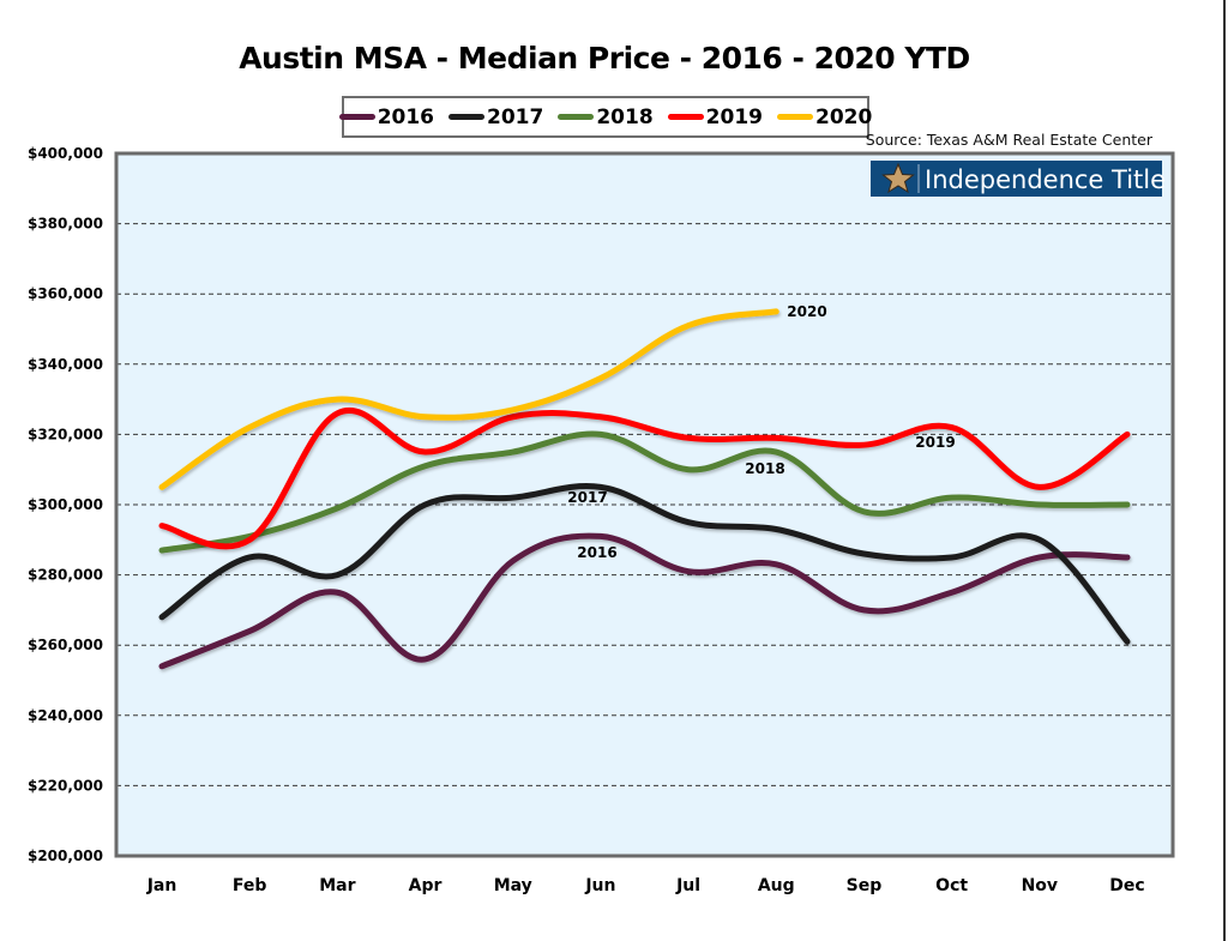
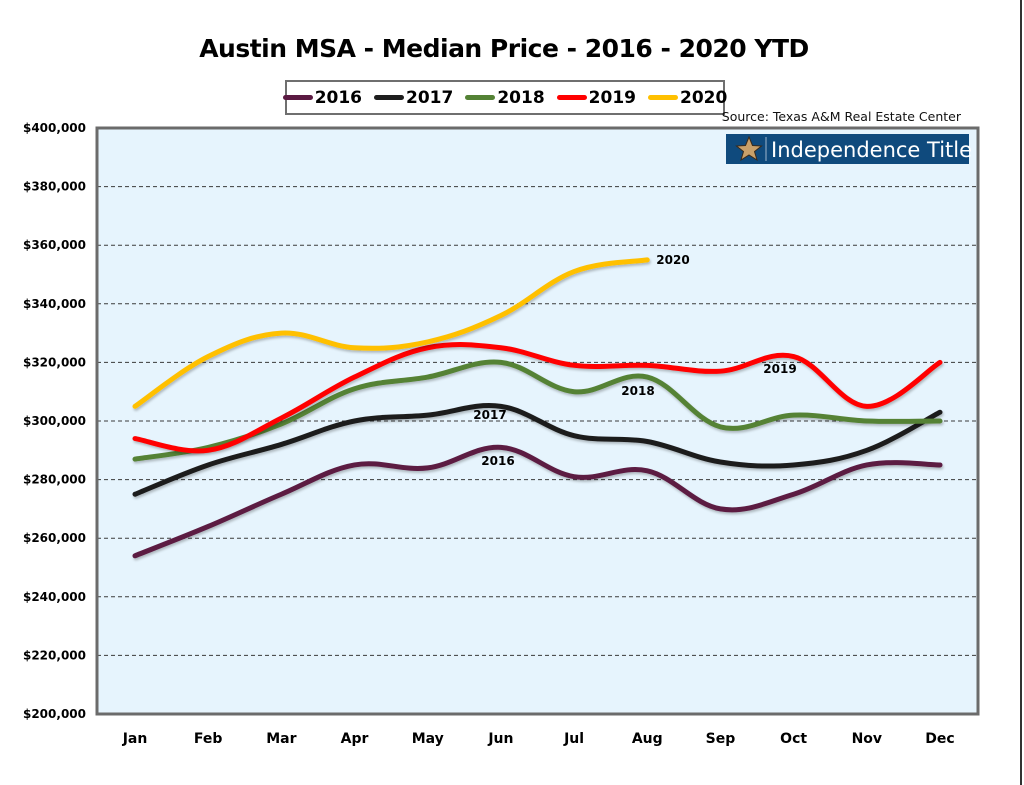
2017/Jan: $268000 -> $275000
2017/Mar: $280000 -> $292000
2019/Mar: $326000 -> $301000
2016/Apr: $256000 -> $285000
2017/Dec: $261000 -> $303000
